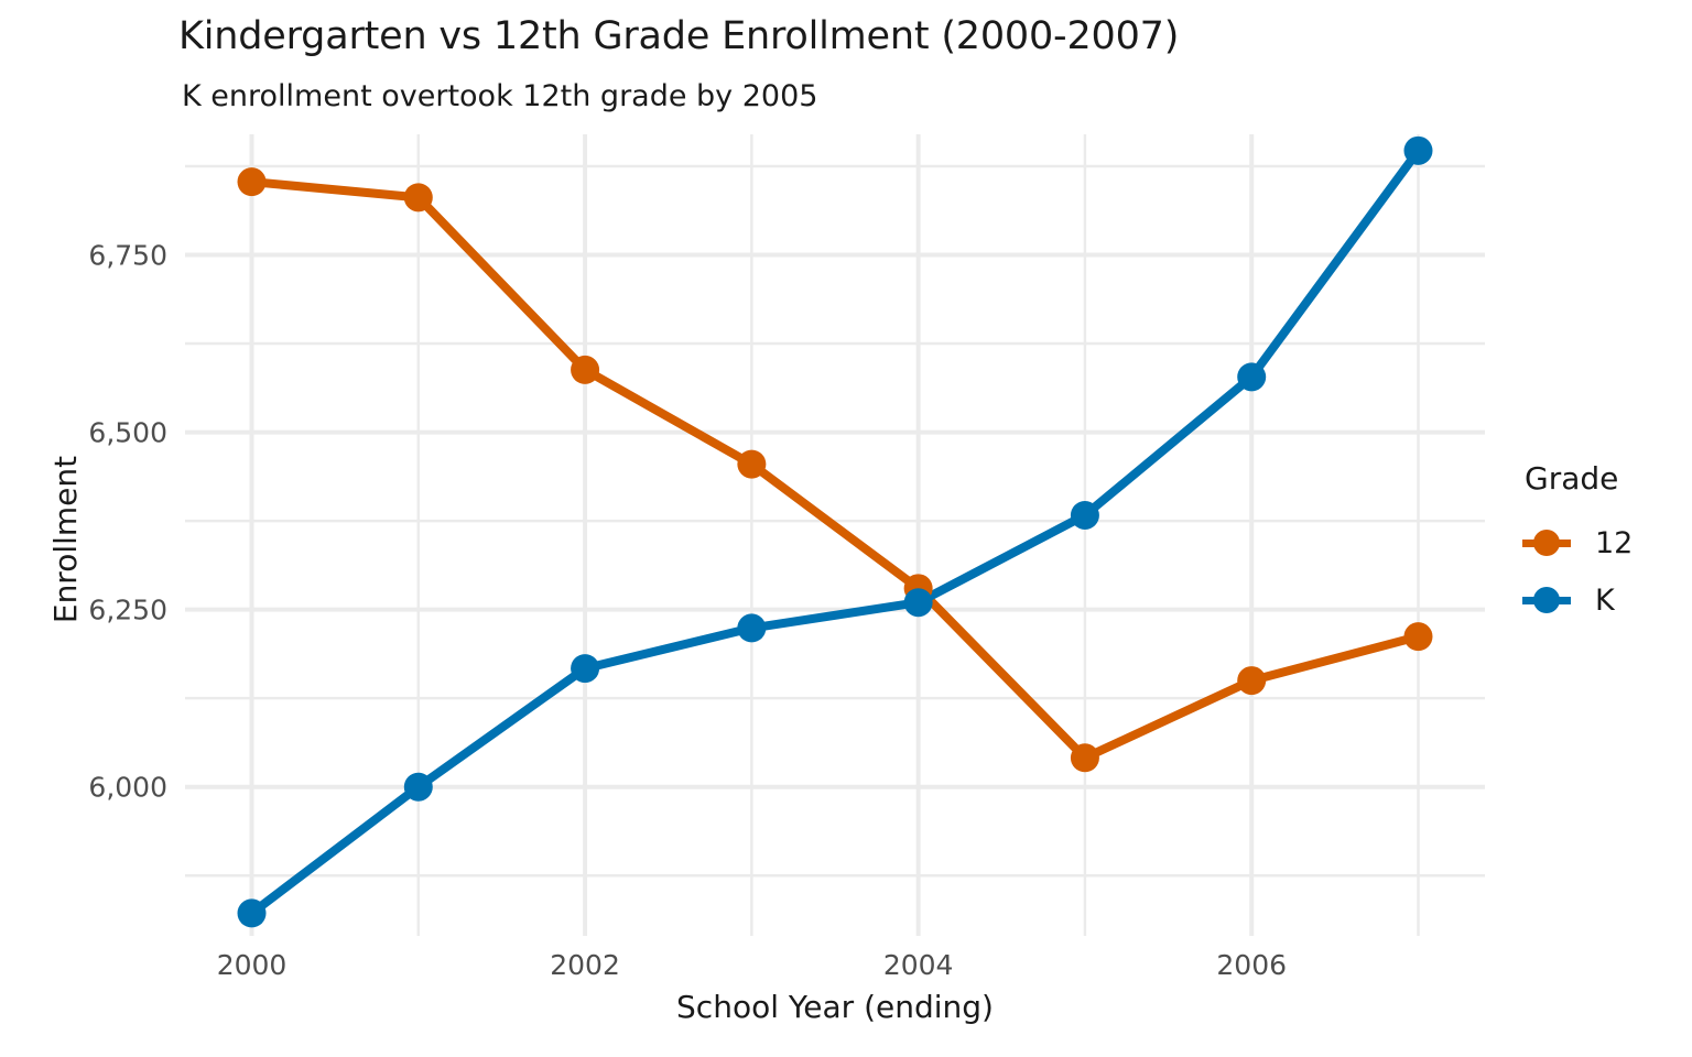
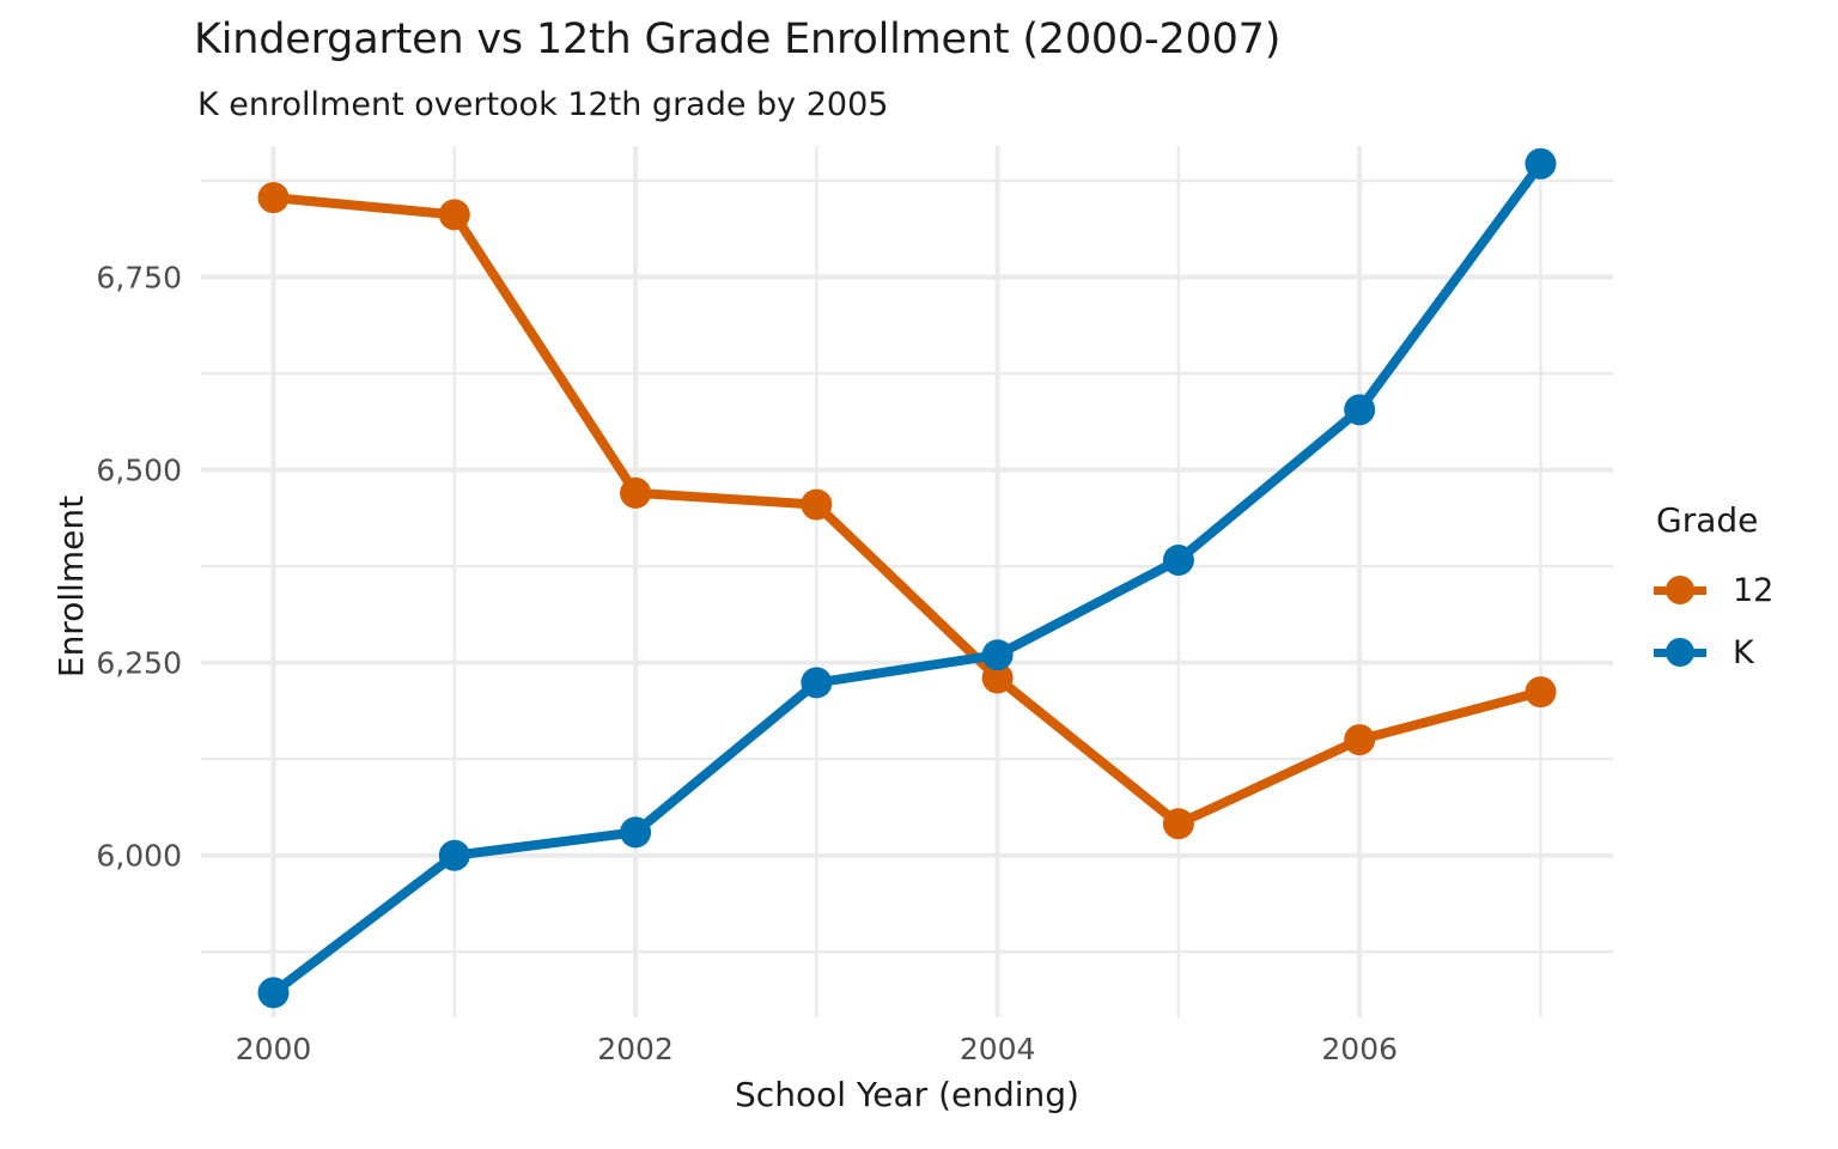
12/2002: 6590 -> 6470
K/2002: 6170 -> 6030
12/2004: 6280 -> 6230
